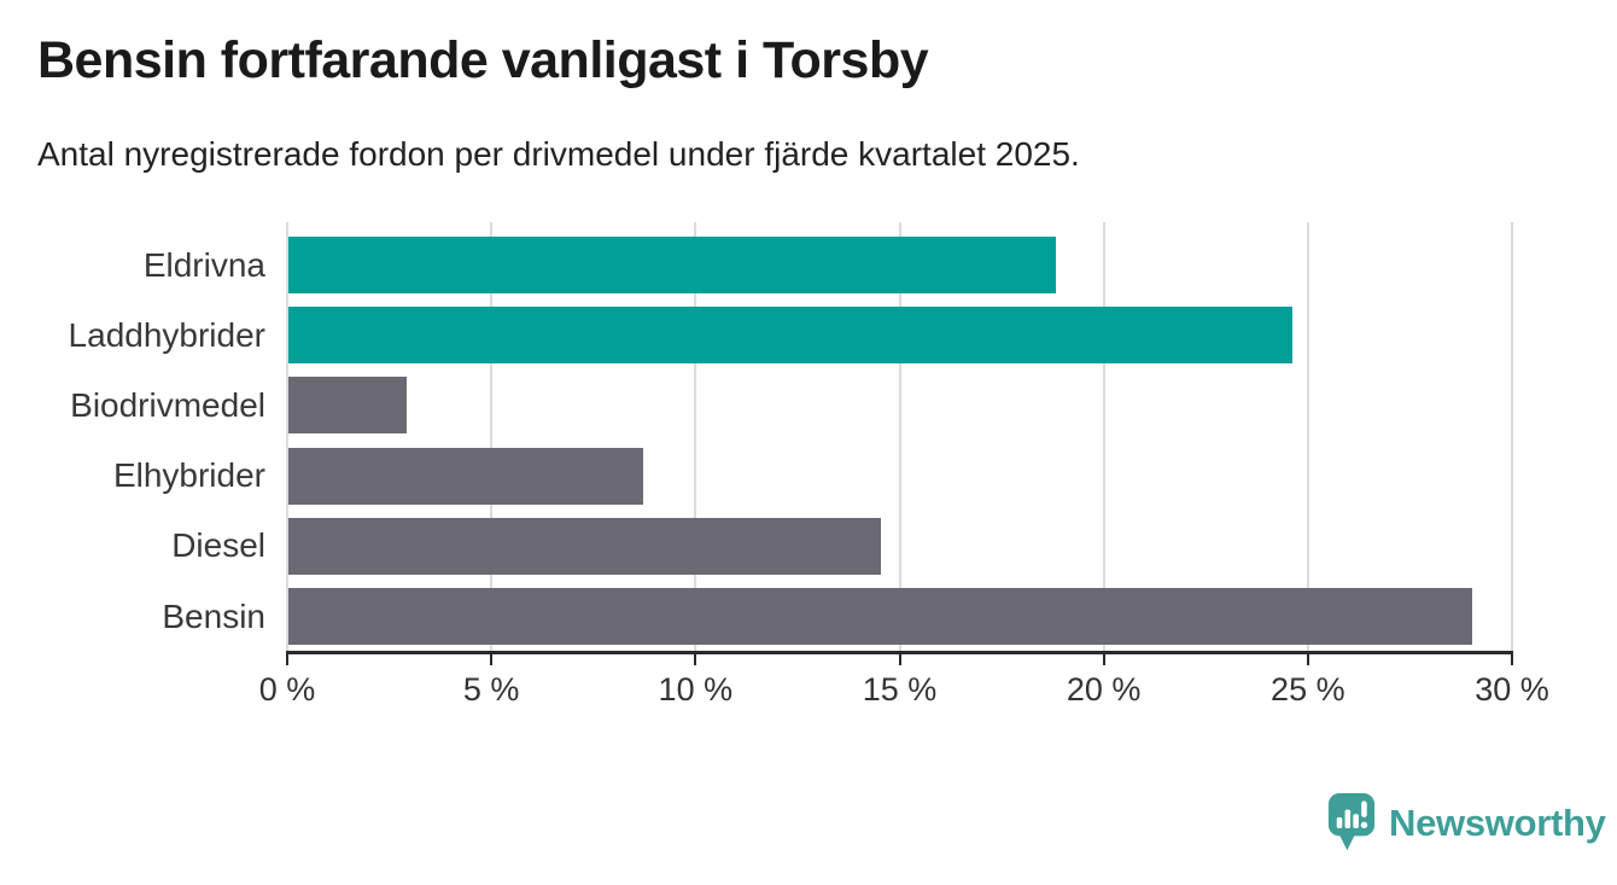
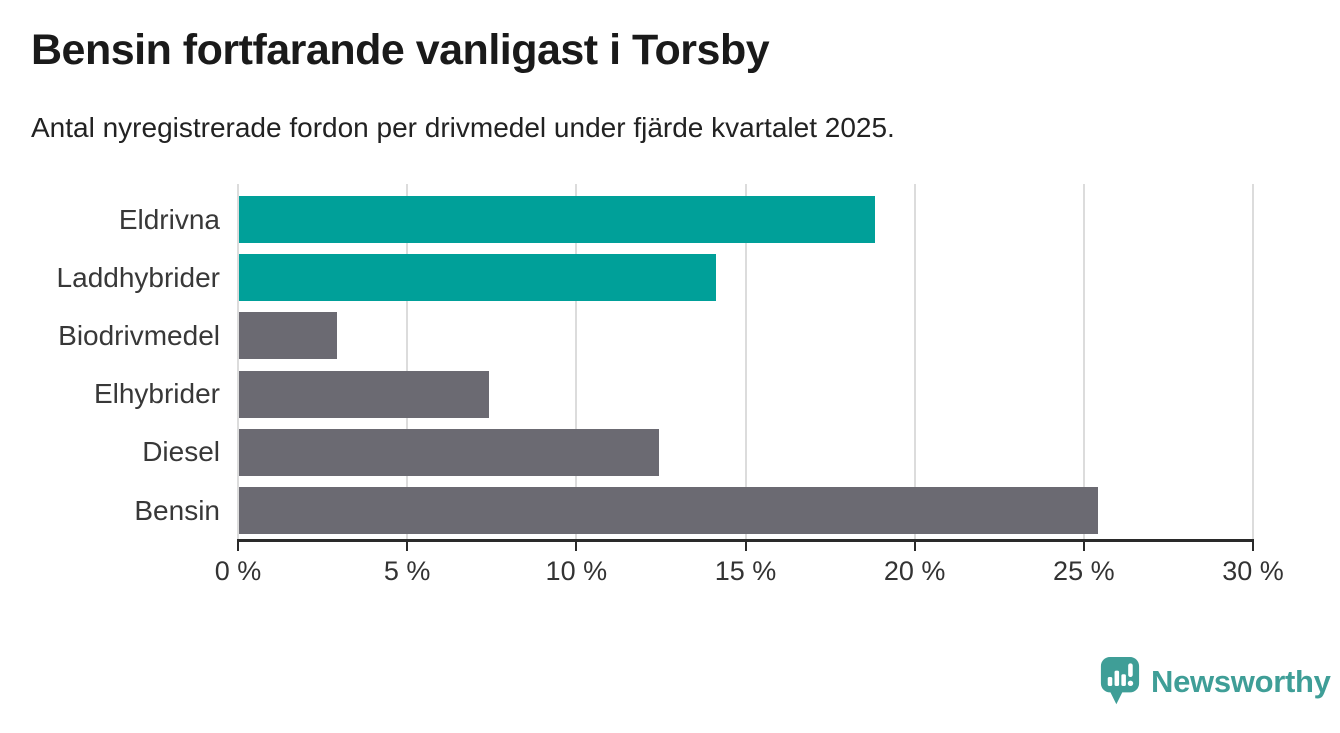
Laddhybrider: 24.6% -> 14.1%
Elhybrider: 8.7% -> 7.4%
Diesel: 14.5% -> 12.4%
Bensin: 29.0% -> 25.4%
